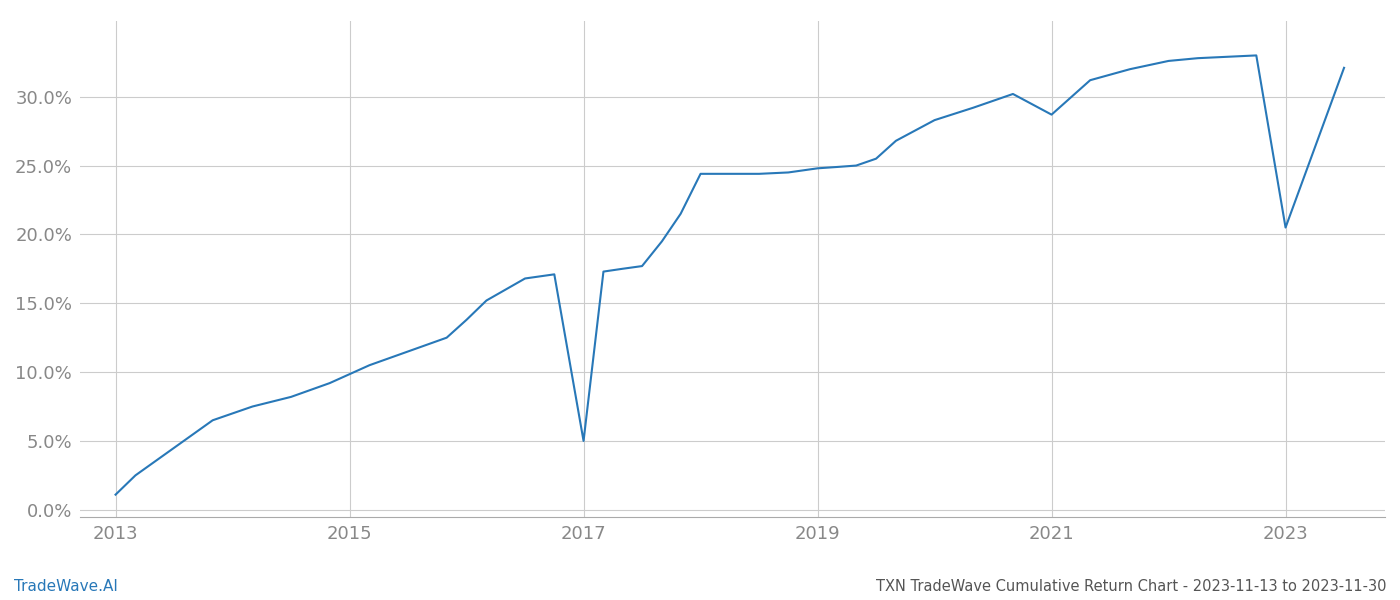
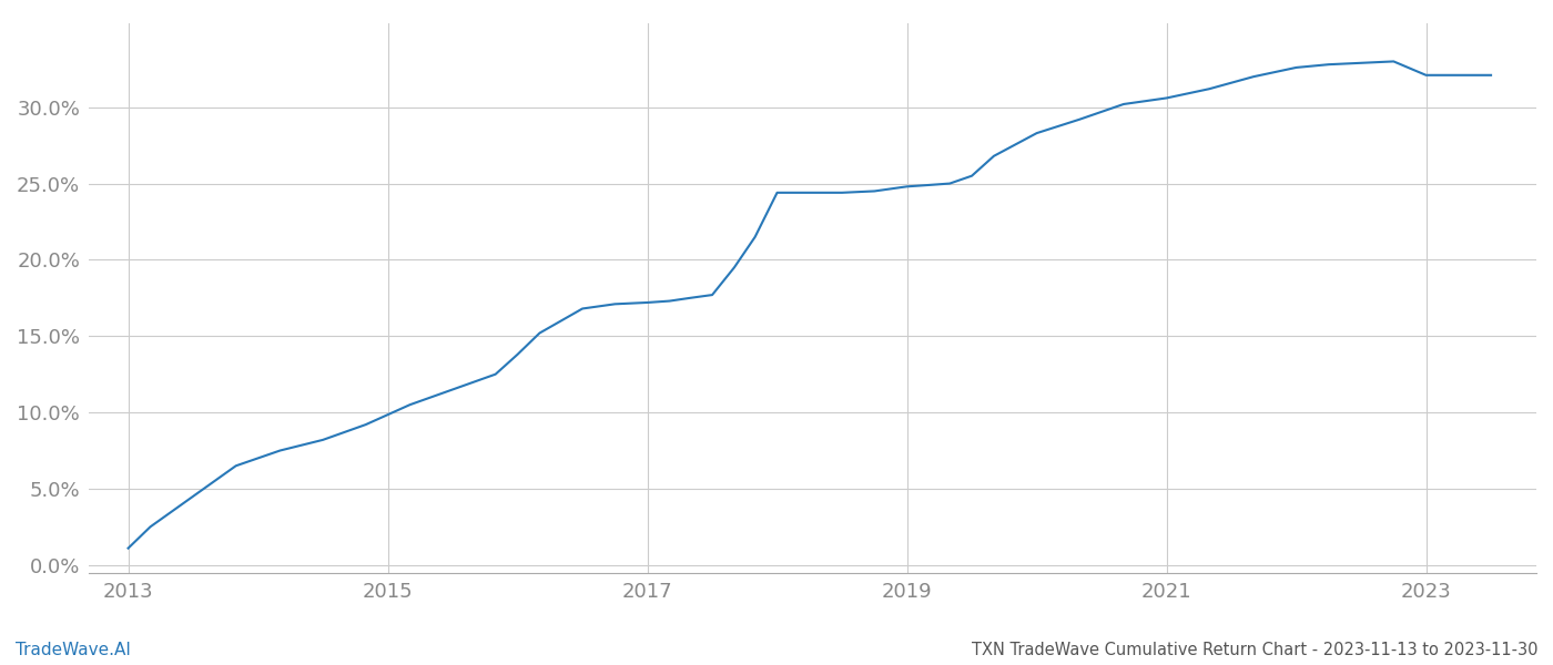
2017: 5.0% -> 17.2%
2021: 28.7% -> 30.6%
2023: 20.5% -> 32.1%
